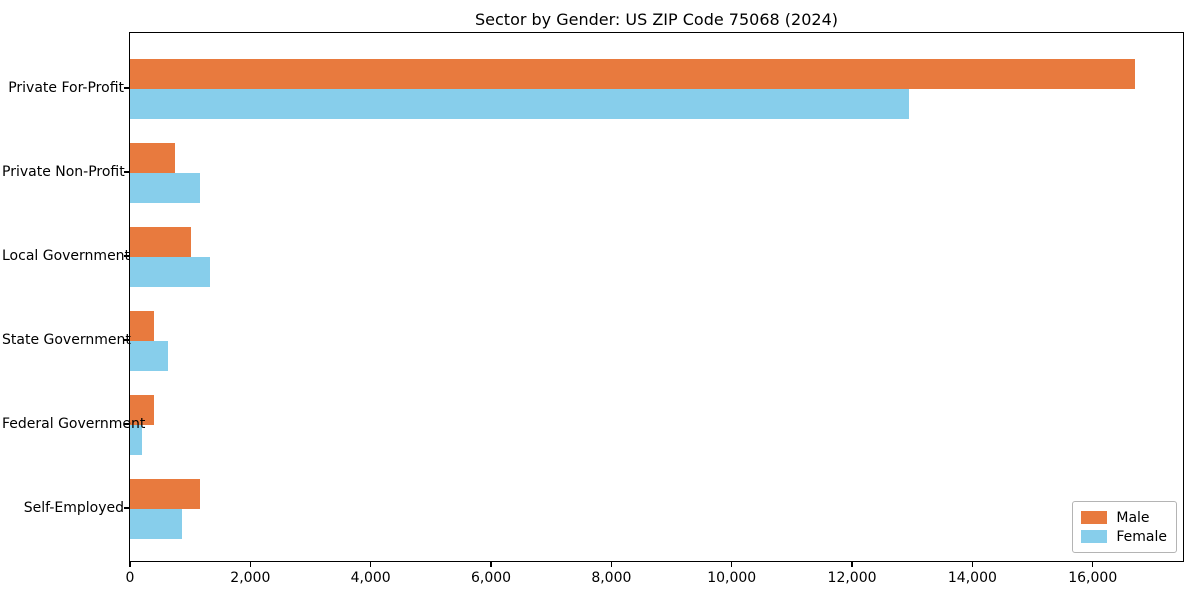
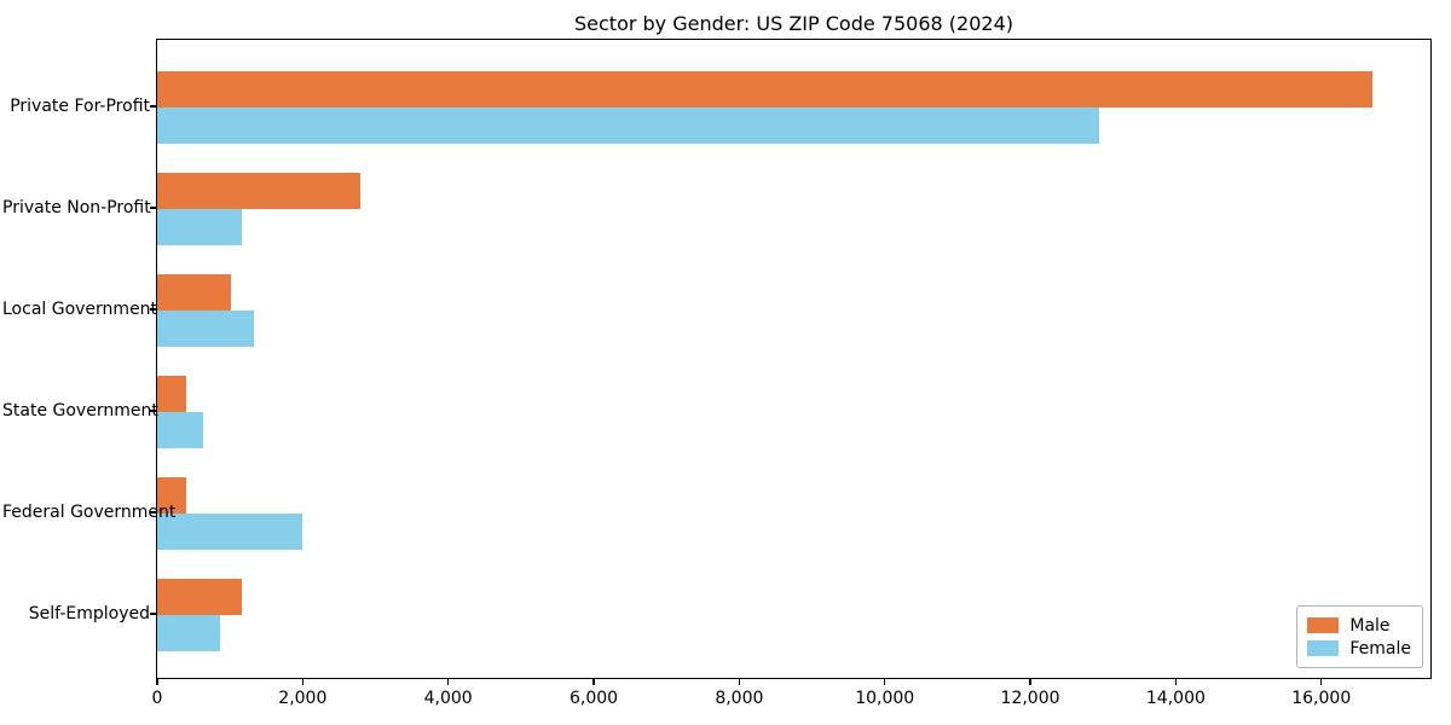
Male/Private Non-Profit: 800 -> 2800
Female/Federal Government: 200 -> 2000
